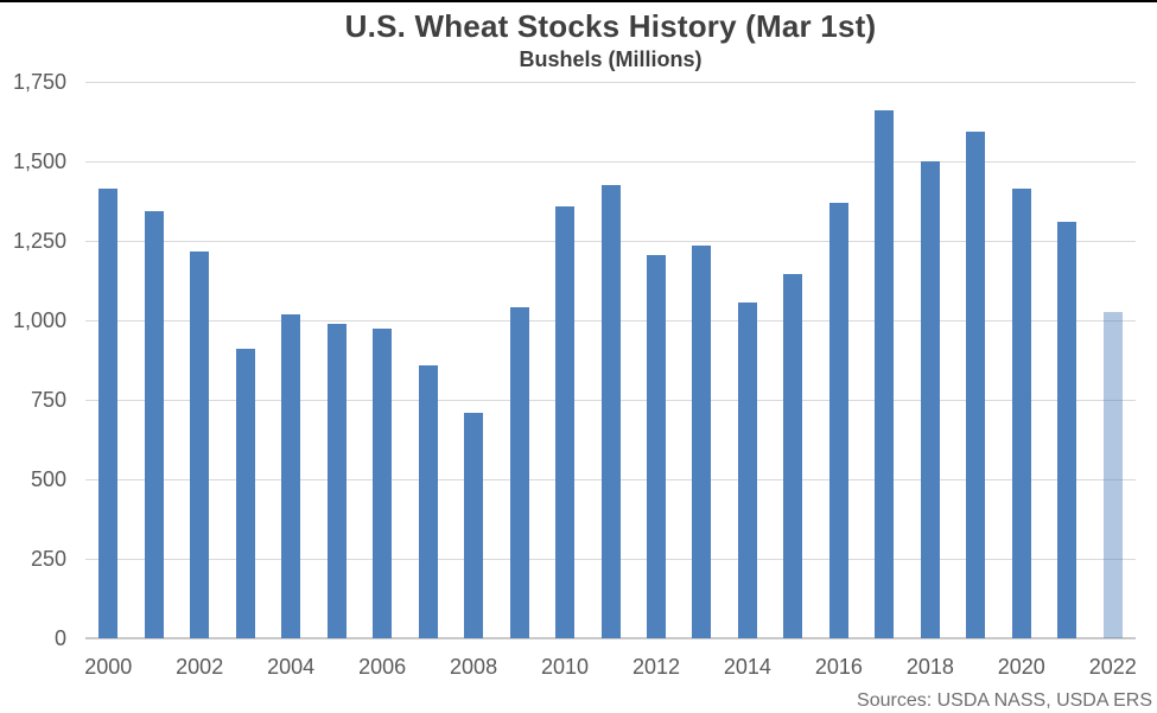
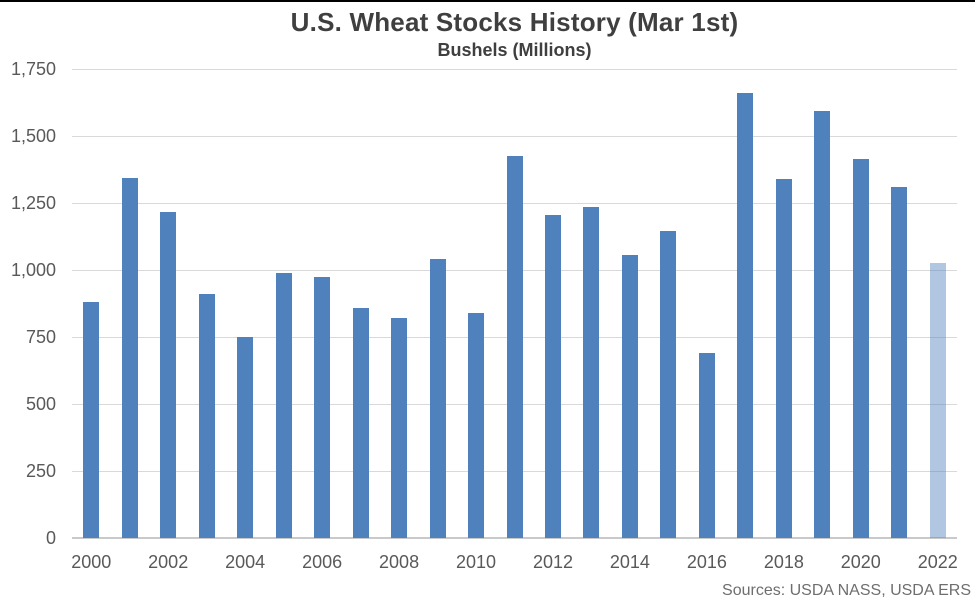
2000: 1420 -> 880
2004: 1020 -> 750
2008: 710 -> 820
2010: 1360 -> 840
2016: 1370 -> 690
2018: 1500 -> 1340
